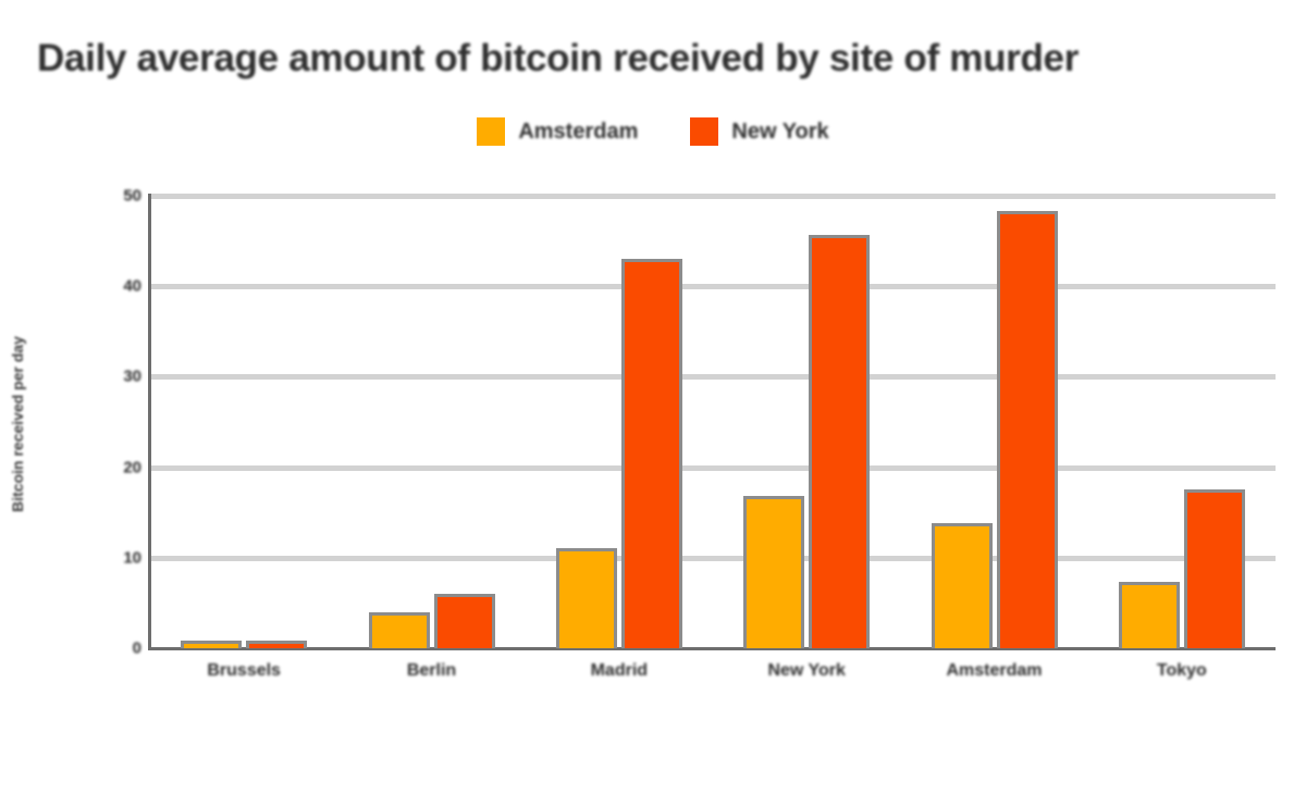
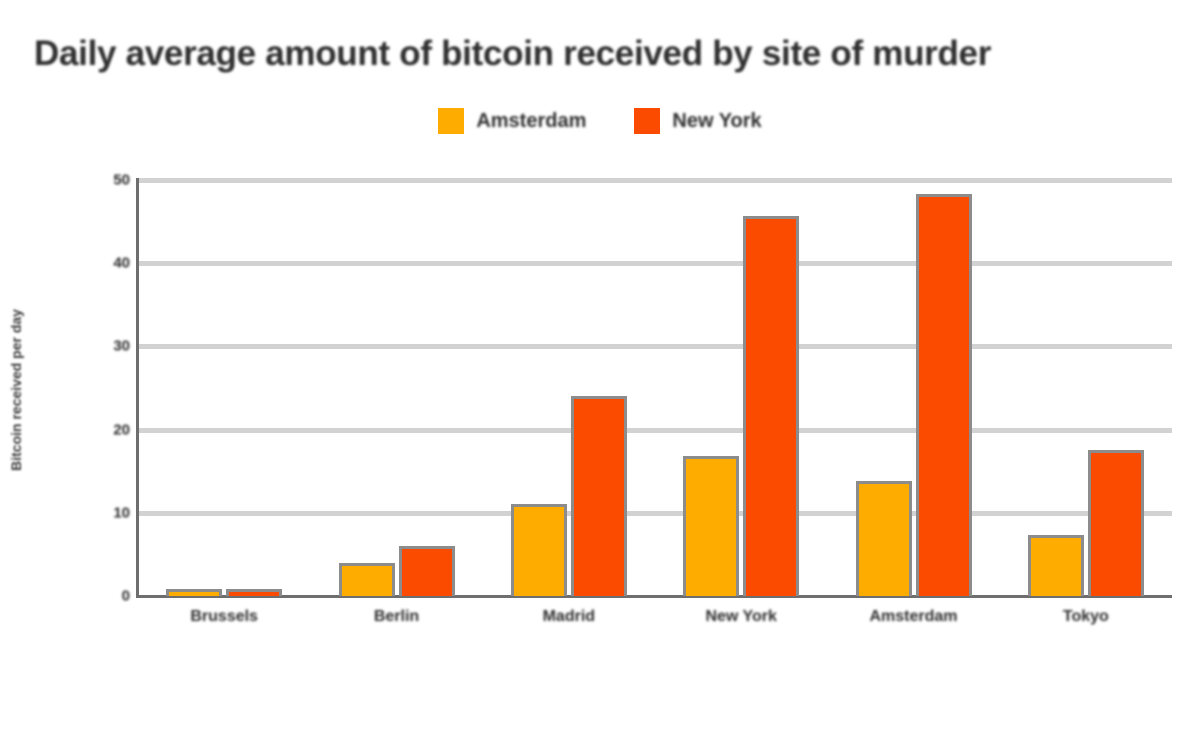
New York/Madrid: 43 -> 24
